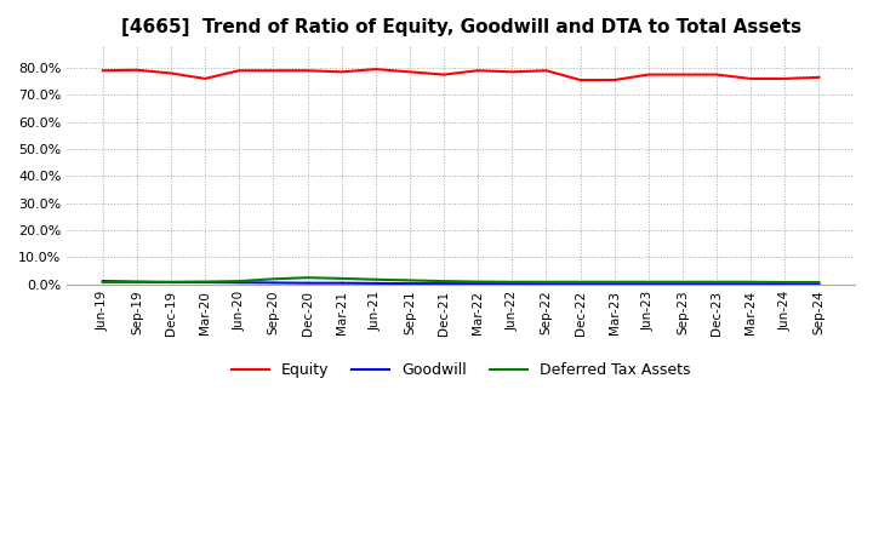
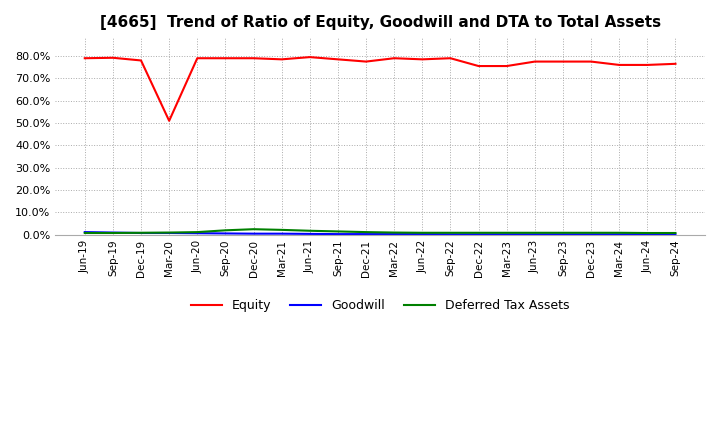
Equity/Mar-20: 76.0% -> 51.0%
